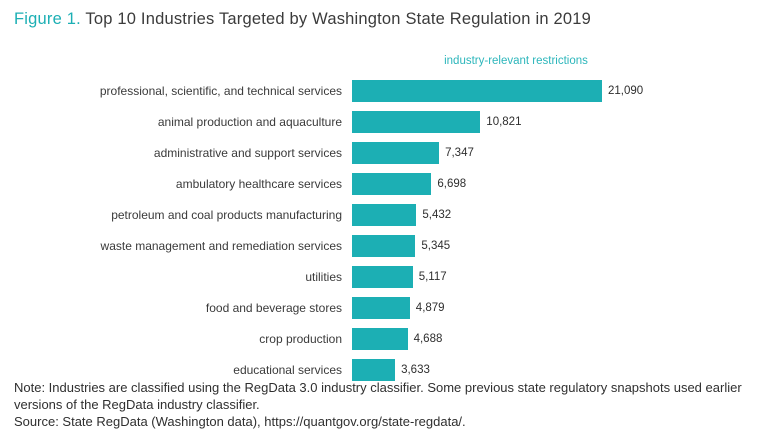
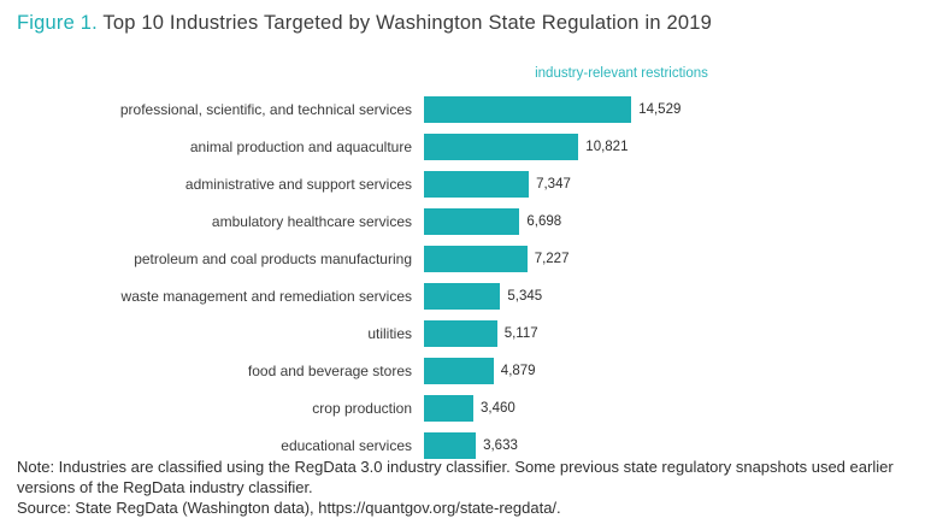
professional, scientific, and technical services: 21,090 -> 14,529
petroleum and coal products manufacturing: 5,432 -> 7,227
crop production: 4,688 -> 3,460
